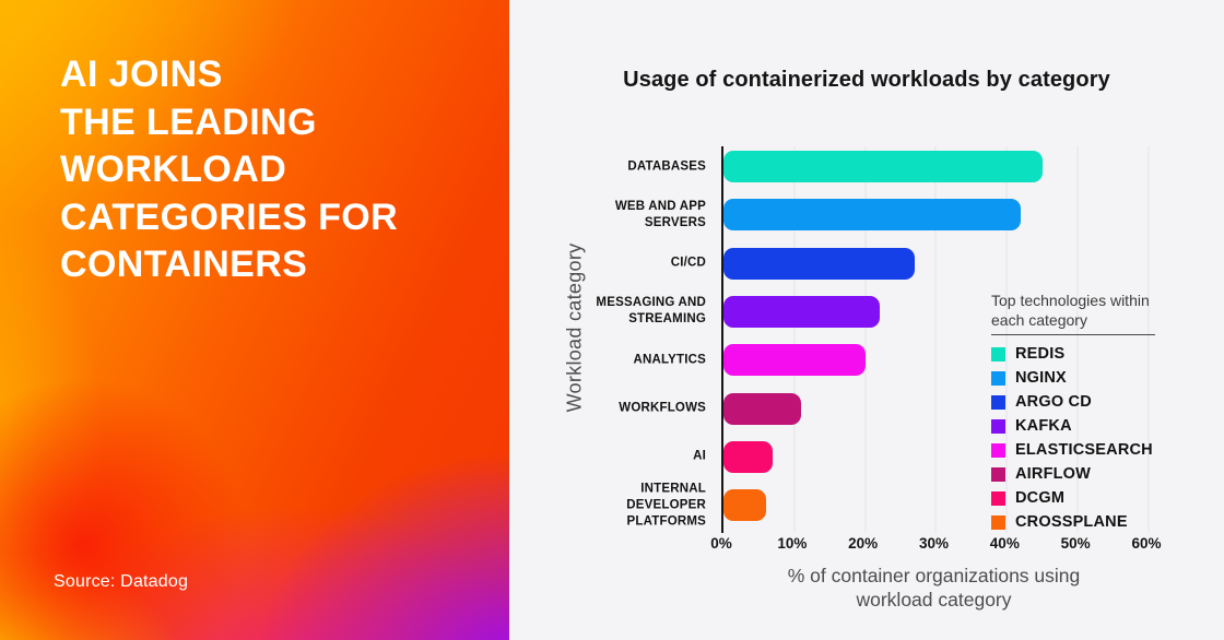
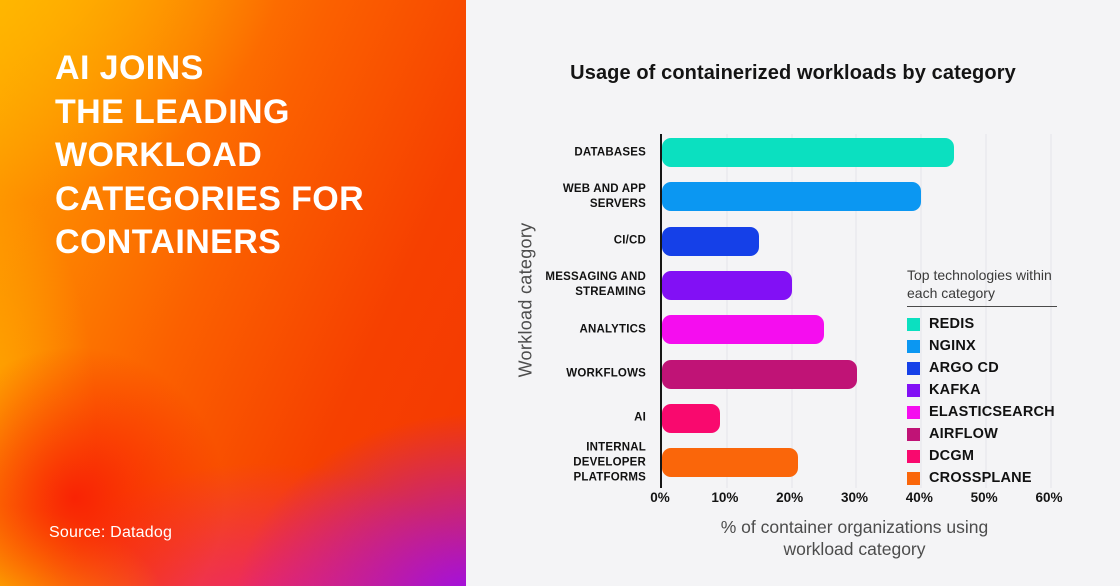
WEB AND APP SERVERS: 42% -> 40%
CI/CD: 27% -> 15%
MESSAGING AND STREAMING: 22% -> 20%
ANALYTICS: 20% -> 25%
WORKFLOWS: 11% -> 30%
AI: 7% -> 9%
INTERNAL DEVELOPER PLATFORMS: 6% -> 21%
